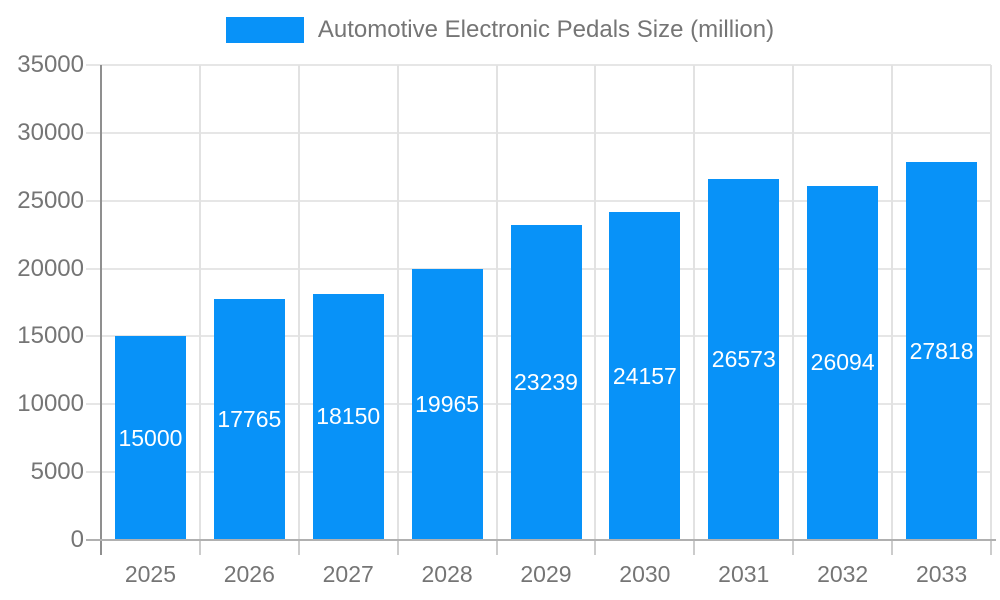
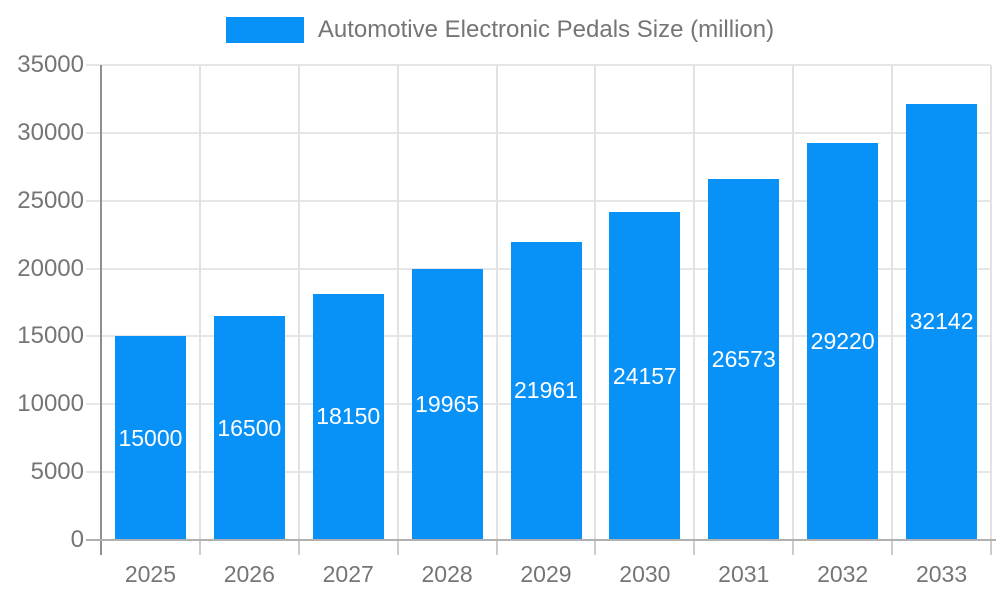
2026: 17765 -> 16500
2029: 23239 -> 21961
2032: 26094 -> 29220
2033: 27818 -> 32142
